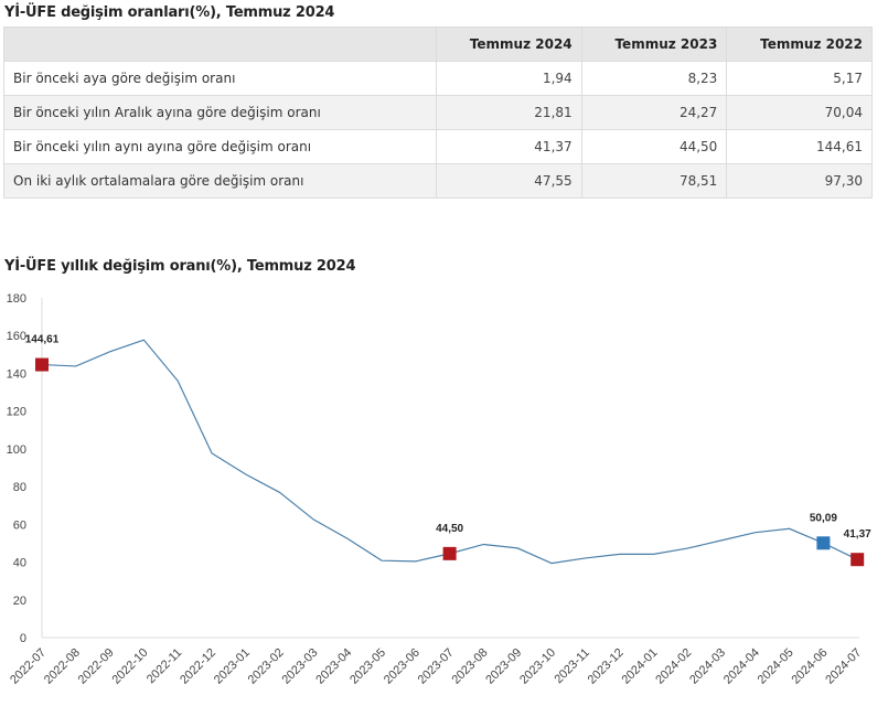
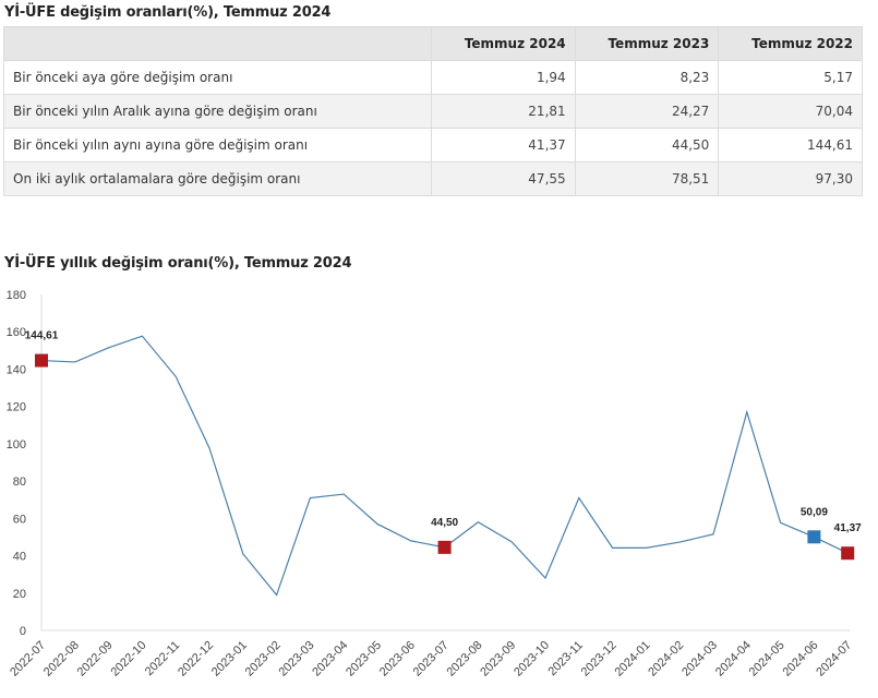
2023-01: 86 -> 41
2023-02: 77 -> 19
2023-03: 62 -> 71
2023-04: 52 -> 73
2023-05: 41 -> 57
2023-06: 40 -> 48
2023-08: 49 -> 58
2023-10: 39 -> 28
2023-11: 42 -> 71
2024-04: 56 -> 117
